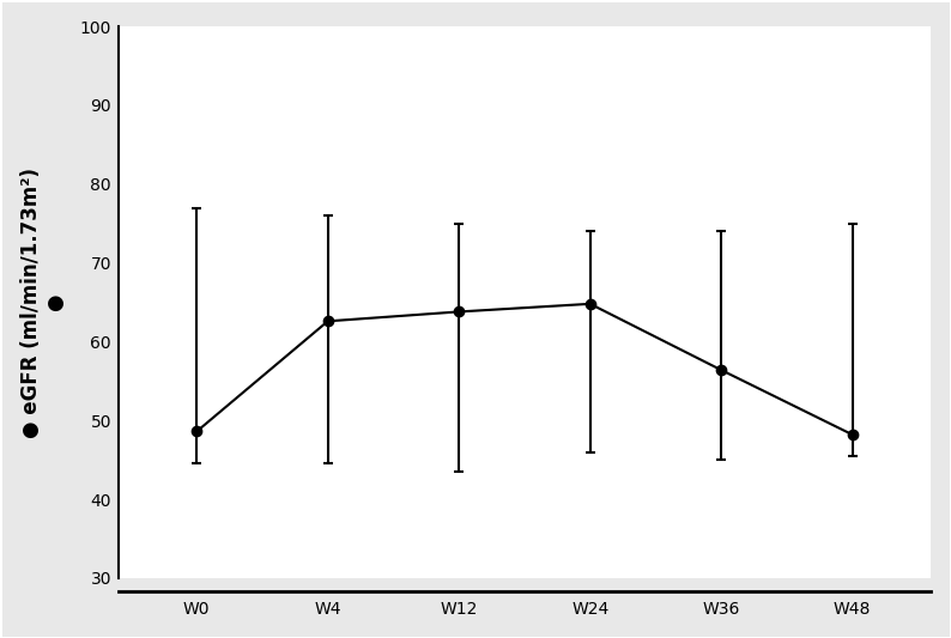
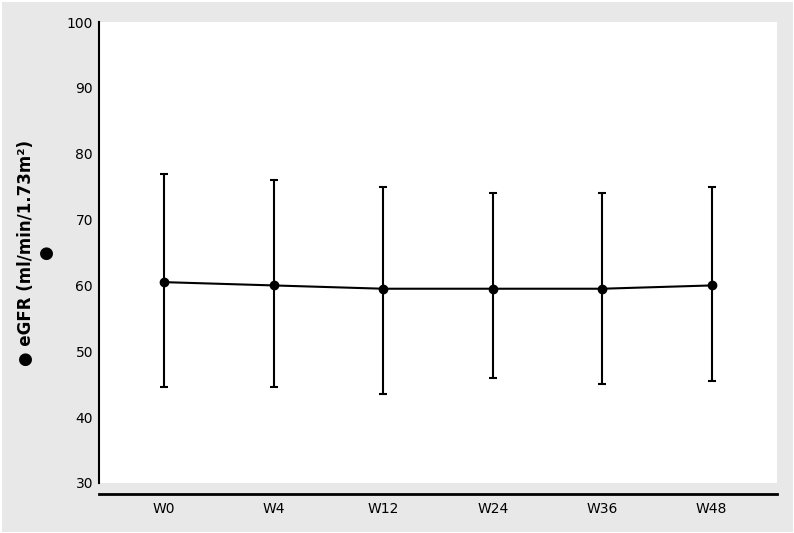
W0: 48.6 -> 60.5
W4: 62.6 -> 60.0
W12: 63.8 -> 59.5
W24: 64.8 -> 59.5
W36: 56.4 -> 59.5
W48: 48.2 -> 60.0
